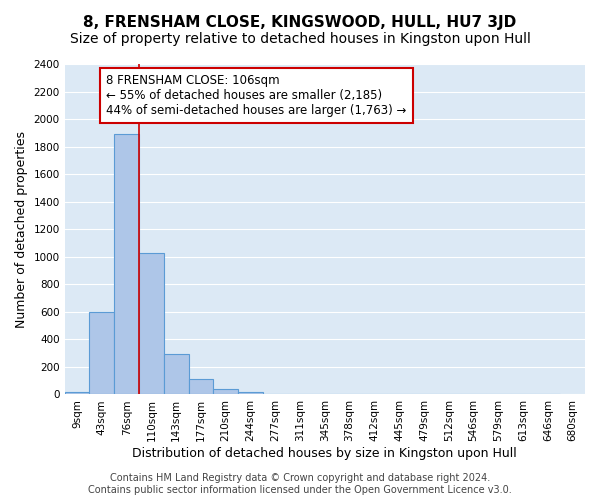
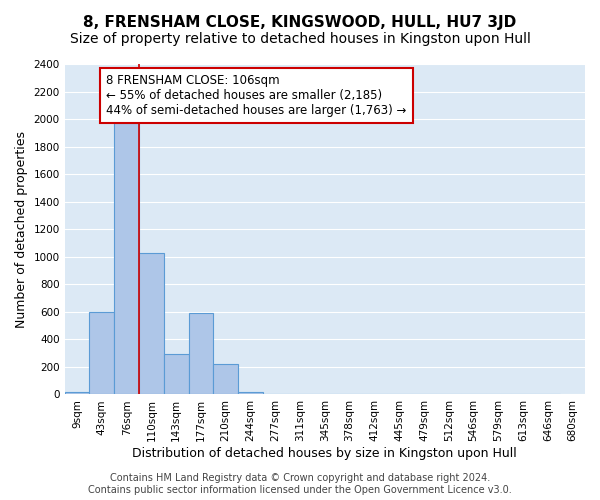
76sqm: 1890 -> 1970
177sqm: 110 -> 590
210sqm: 40 -> 220
